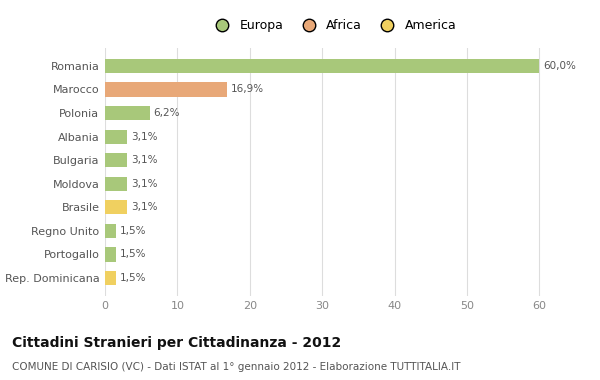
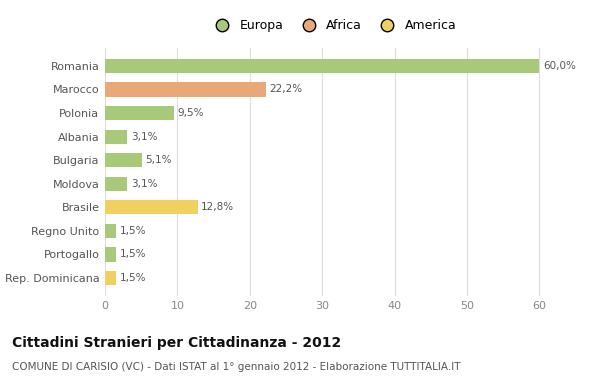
Marocco: 16,9% -> 22,2%
Polonia: 6,2% -> 9,5%
Bulgaria: 3,1% -> 5,1%
Brasile: 3,1% -> 12,8%
